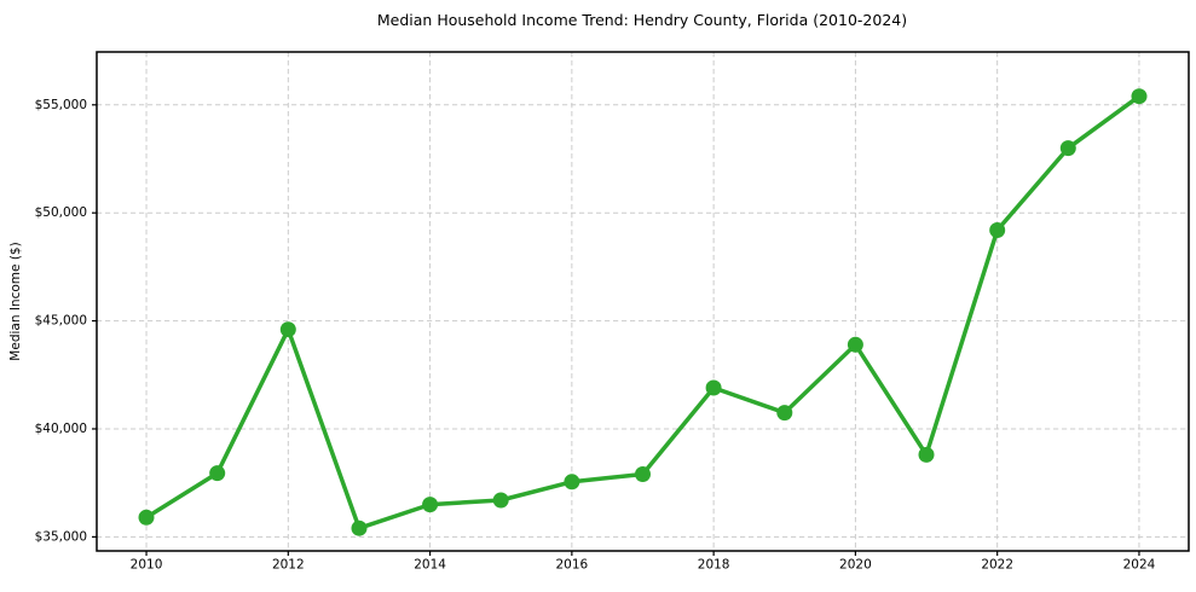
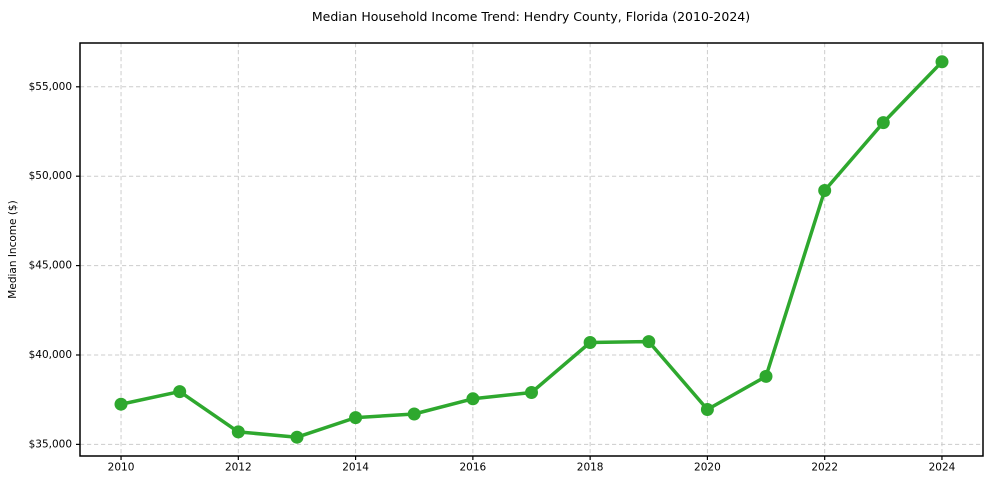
2010: $35900 -> $37200
2012: $44600 -> $35700
2018: $41900 -> $40700
2020: $43900 -> $37000
2024: $55400 -> $56400
